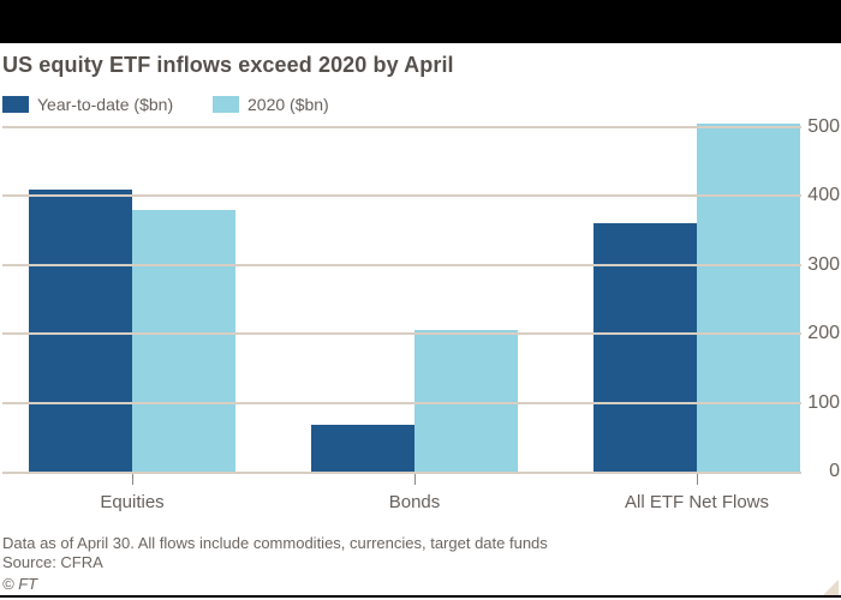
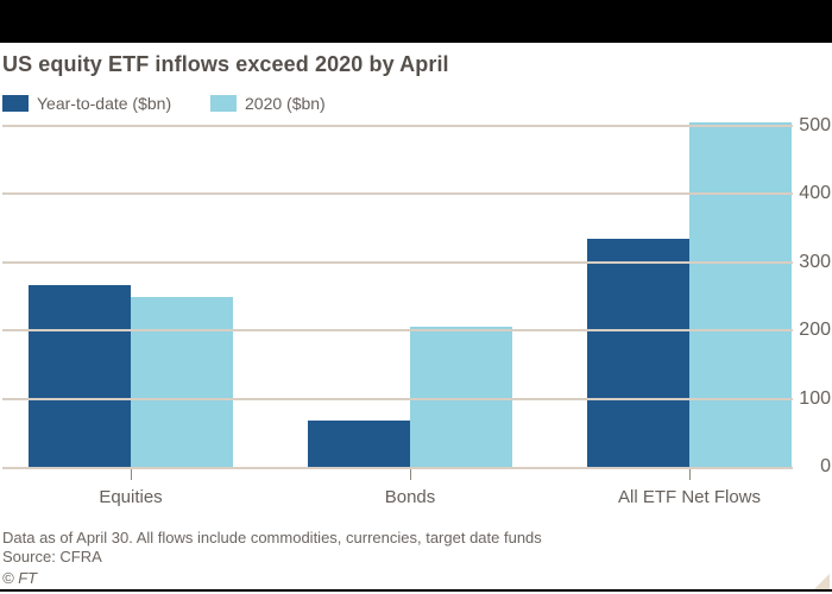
Year-to-date ($bn)/Equities: 410 -> 270
2020 ($bn)/Equities: 380 -> 250
Year-to-date ($bn)/All ETF Net Flows: 360 -> 330
